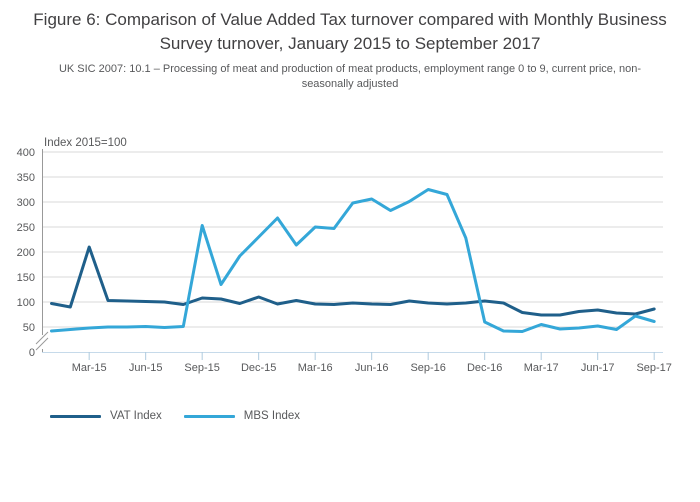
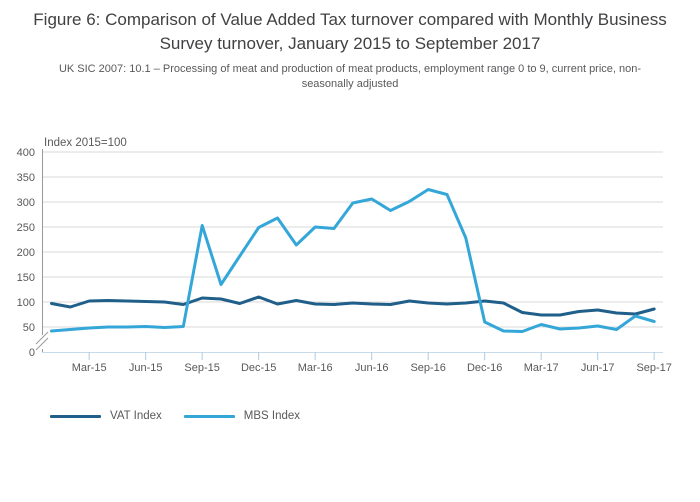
VAT Index/Mar-15: 210 -> 100
MBS Index/Dec-15: 230 -> 250
